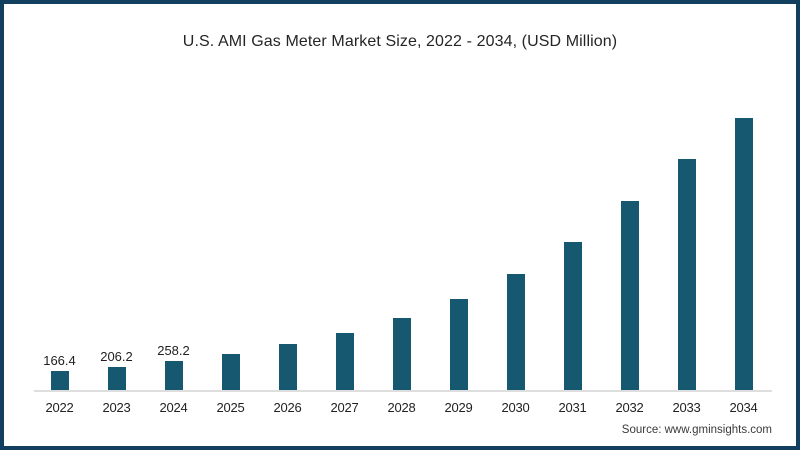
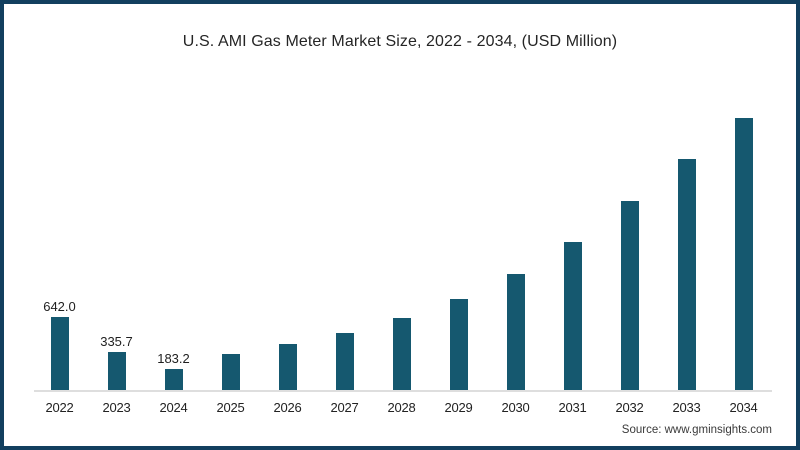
2022: 166.4 -> 642.0
2023: 206.2 -> 335.7
2024: 258.2 -> 183.2
